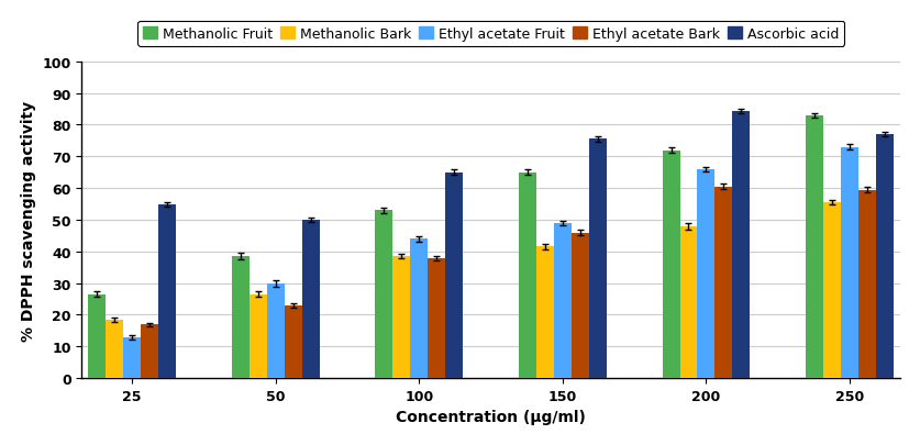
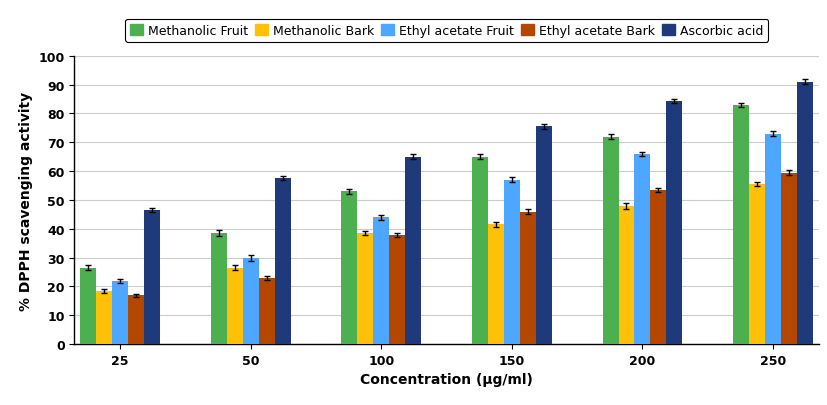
Ethyl acetate Fruit/25: 13 -> 22
Ascorbic acid/25: 55.0 -> 46.5
Ascorbic acid/50: 50.0 -> 57.5
Ethyl acetate Fruit/150: 49 -> 57
Ethyl acetate Bark/200: 60.5 -> 53.5
Ascorbic acid/250: 77.0 -> 91.0
